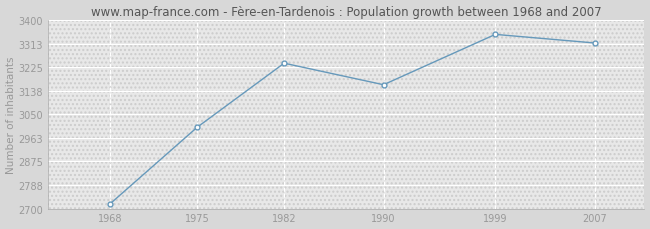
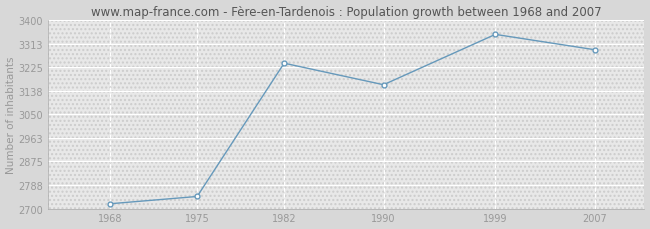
1975: 3002 -> 2745
2007: 3315 -> 3290
